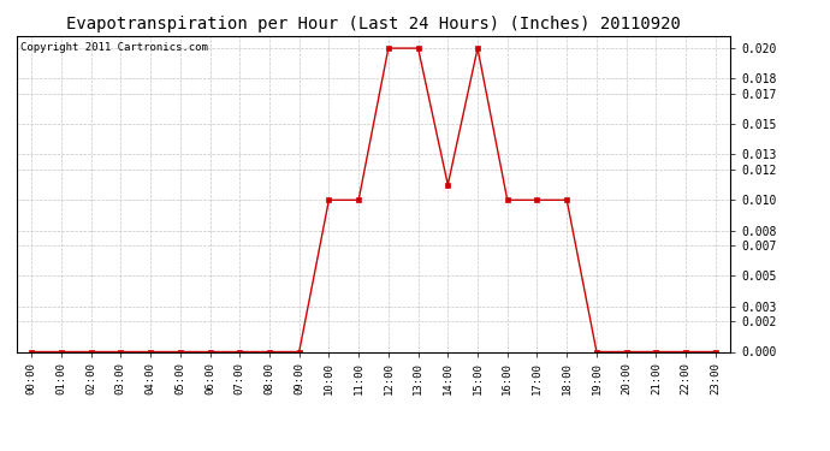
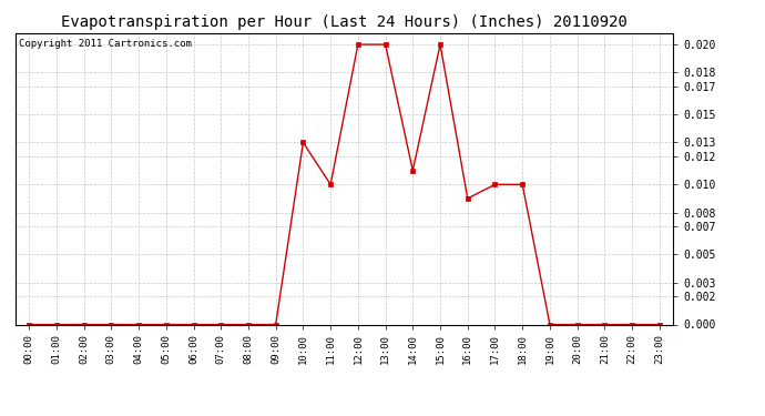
10:00: 0.010 -> 0.013
16:00: 0.010 -> 0.009
